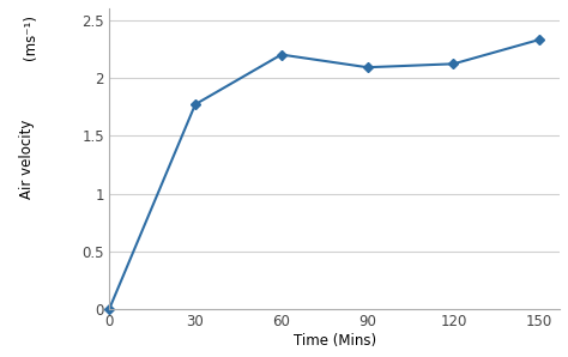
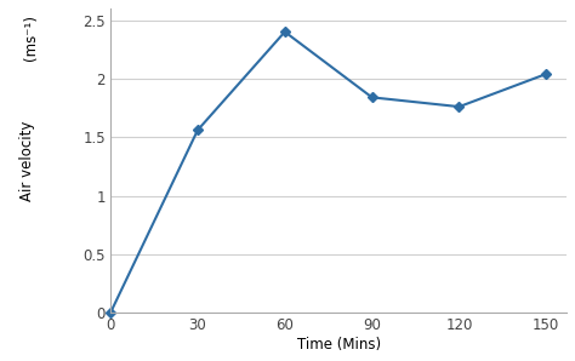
30: 1.77 -> 1.56
60: 2.20 -> 2.40
90: 2.09 -> 1.84
120: 2.12 -> 1.76
150: 2.33 -> 2.04
